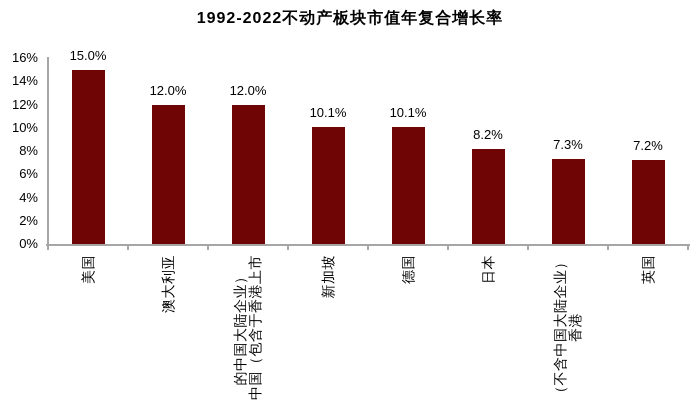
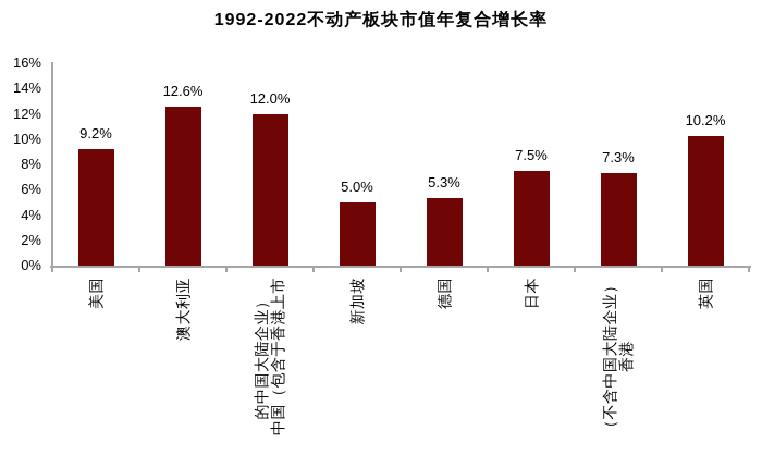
美国: 15.0% -> 9.2%
澳大利亚: 12.0% -> 12.6%
新加坡: 10.1% -> 5.0%
德国: 10.1% -> 5.3%
日本: 8.2% -> 7.5%
英国: 7.2% -> 10.2%
